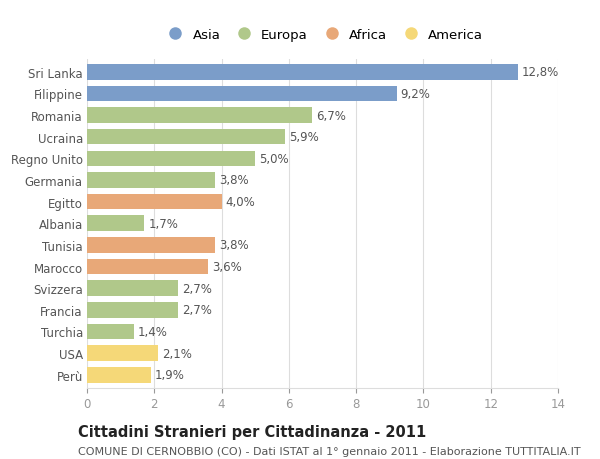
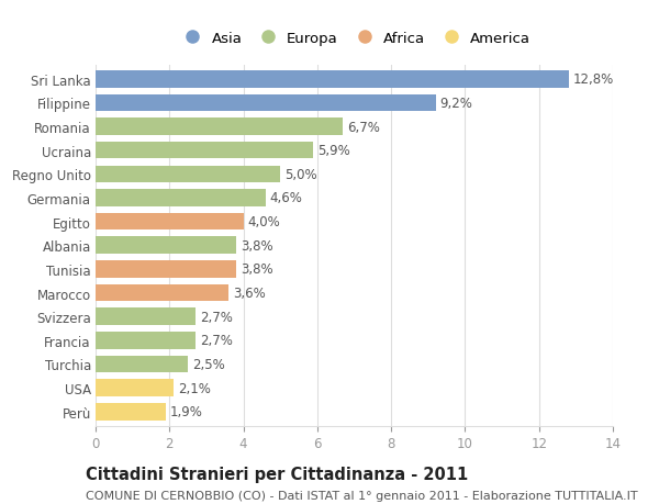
Germania: 3,8% -> 4,6%
Albania: 1,7% -> 3,8%
Turchia: 1,4% -> 2,5%
